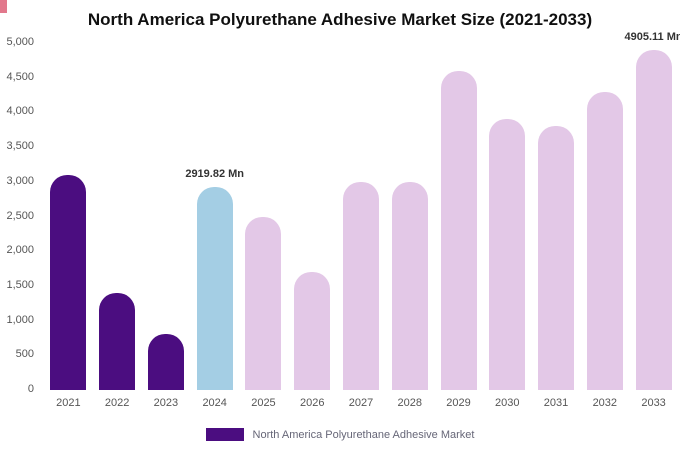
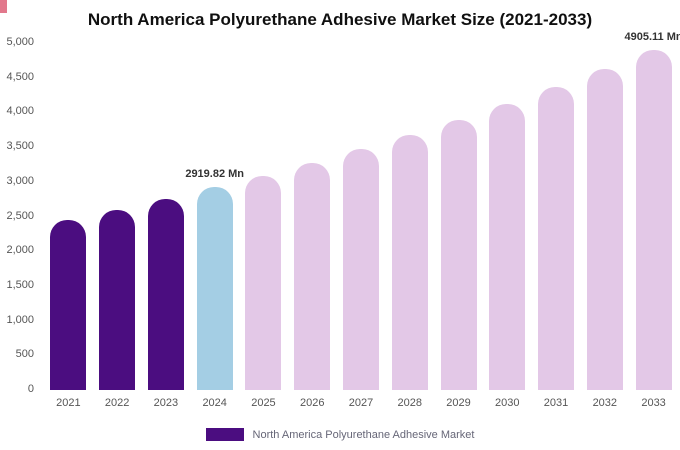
2021: 3100 -> 2500
2022: 1400 -> 2600
2023: 800 -> 2800
2025: 2500 -> 3100
2026: 1700 -> 3300
2027: 3000 -> 3500
2028: 3000 -> 3700
2029: 4600 -> 3900
2030: 3900 -> 4100
2031: 3800 -> 4400
2032: 4300 -> 4600
